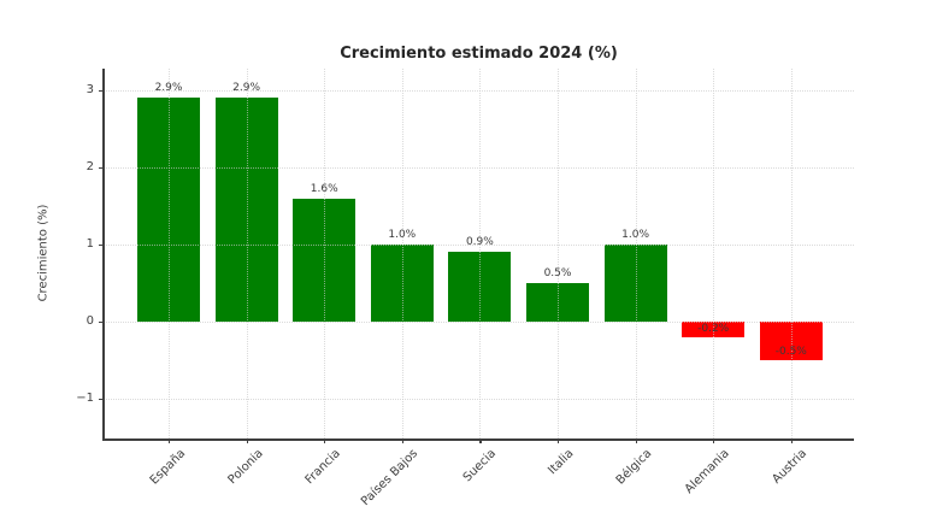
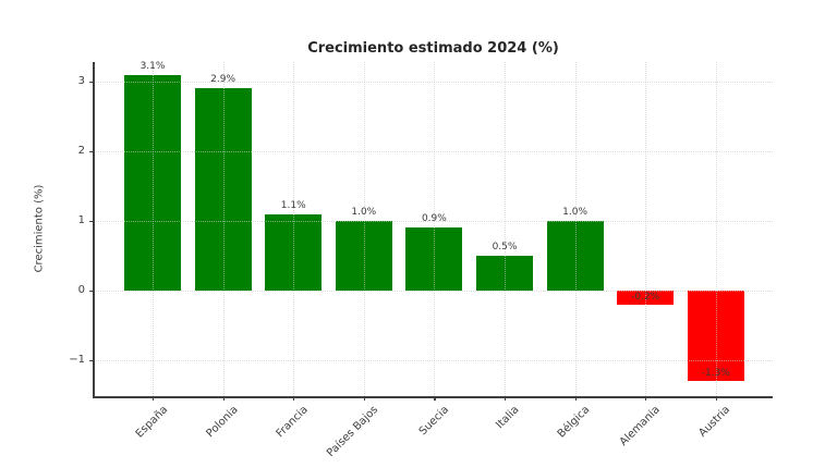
España: 2.9% -> 3.1%
Francia: 1.6% -> 1.1%
Austria: -0.5% -> -1.3%
